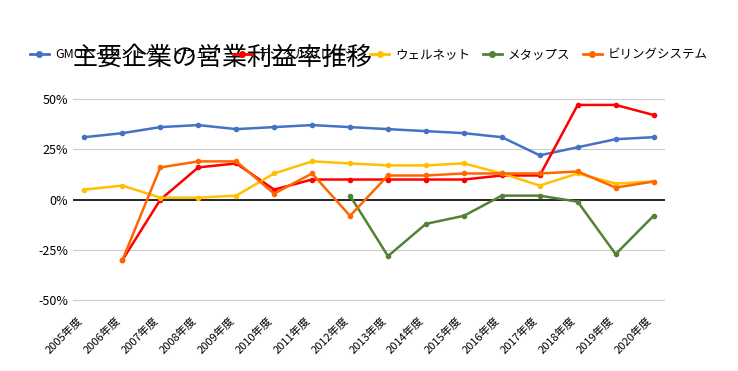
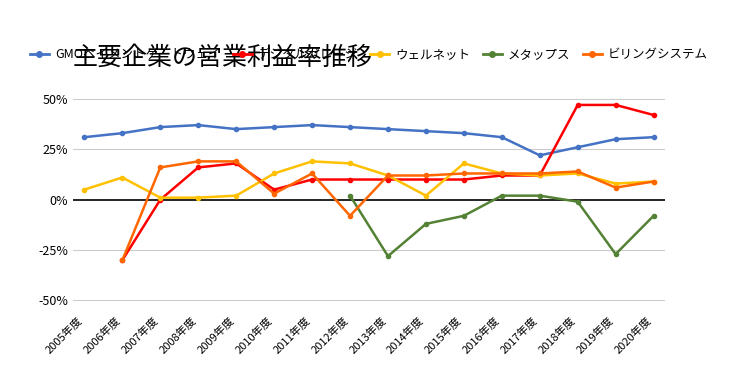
ウェルネット/2006年度: 7% -> 11%
ウェルネット/2013年度: 17% -> 12%
ウェルネット/2014年度: 17% -> 2%
ウェルネット/2017年度: 7% -> 12%
